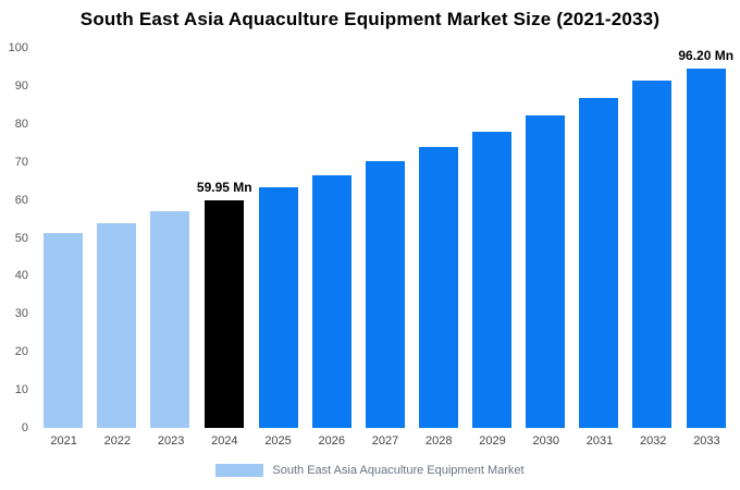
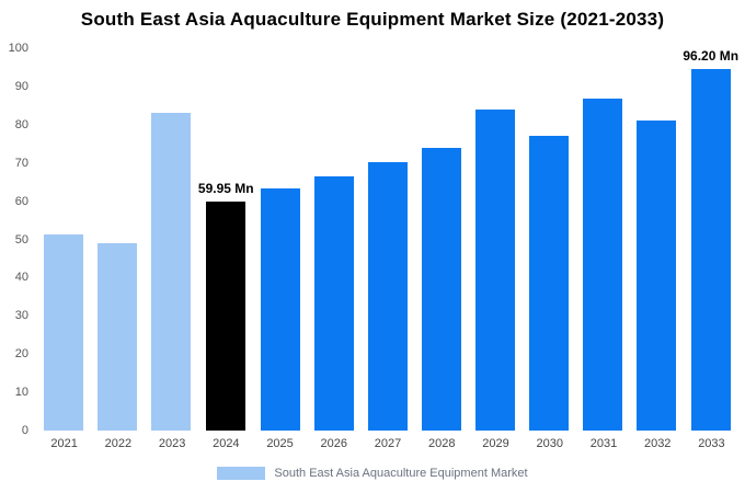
2022: 54 -> 49
2023: 57 -> 83
2029: 78 -> 84
2030: 82 -> 77
2032: 91 -> 81
